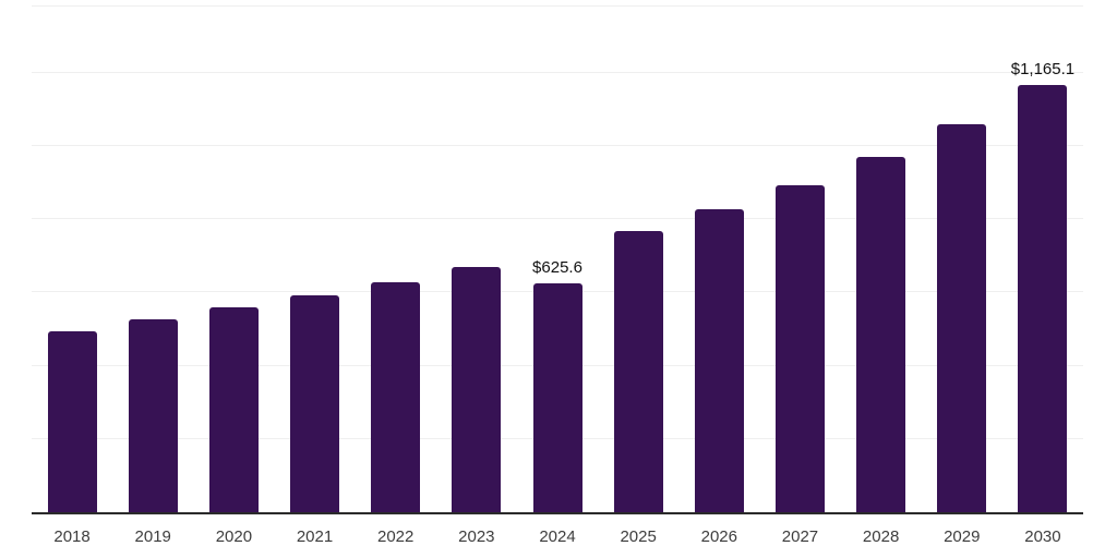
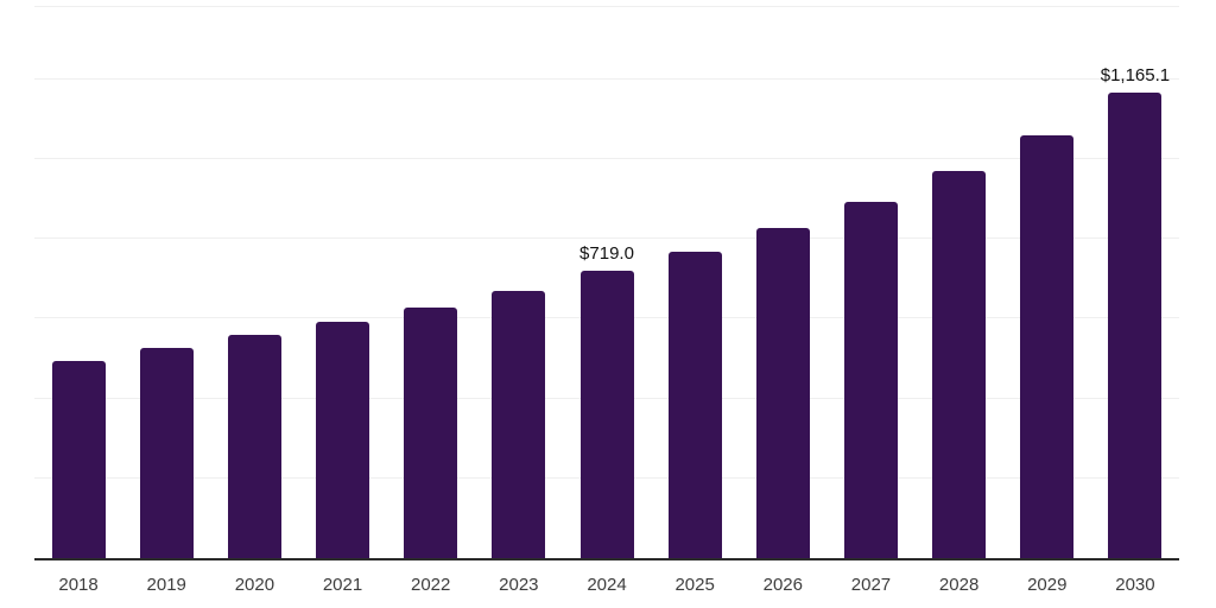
2024: $625.6 -> $719.0
